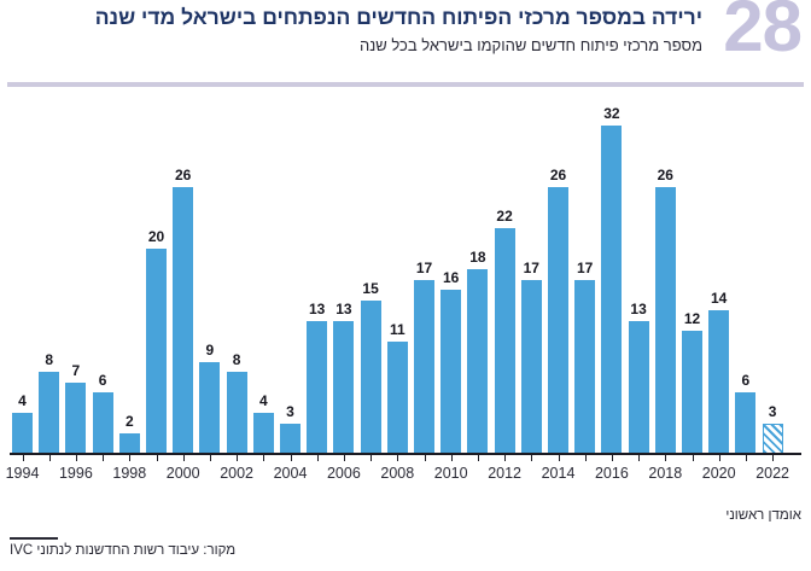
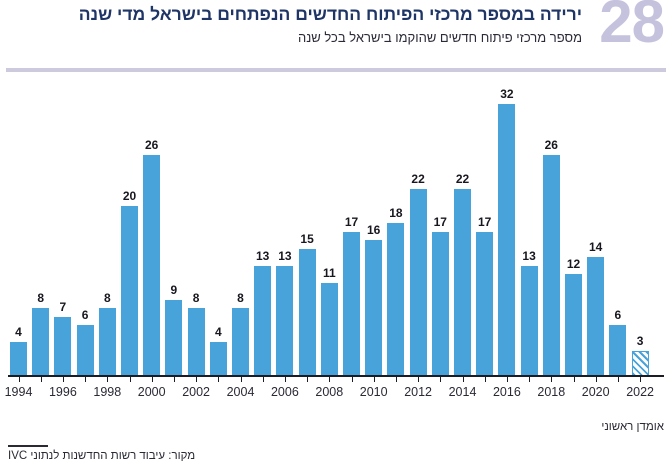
1998: 2 -> 8
2004: 3 -> 8
2014: 26 -> 22
